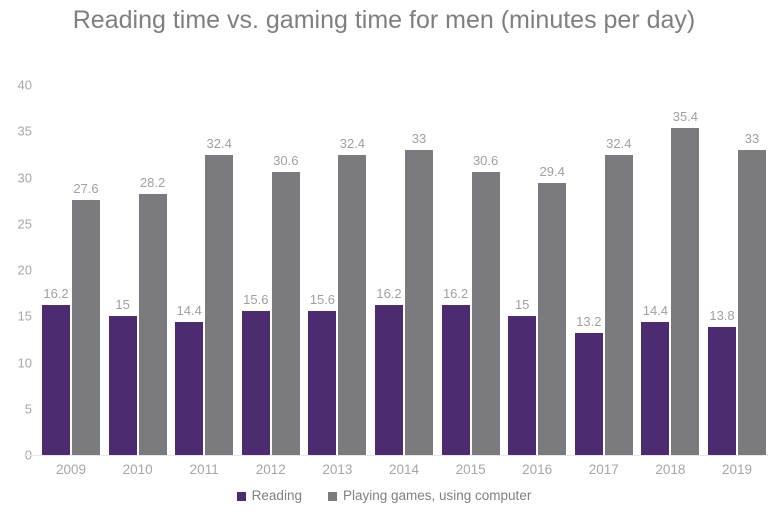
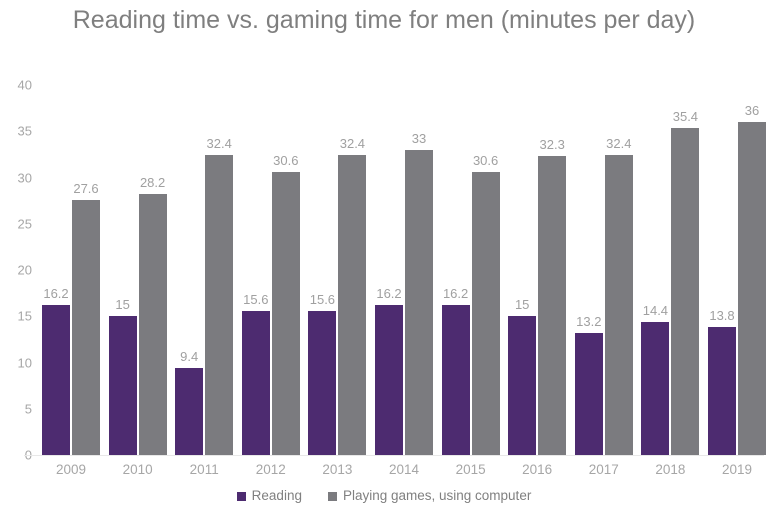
Reading/2011: 14.4 -> 9.4
Playing games, using computer/2016: 29.4 -> 32.3
Playing games, using computer/2019: 33 -> 36
